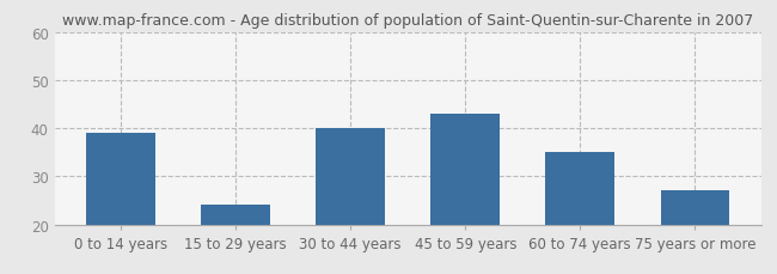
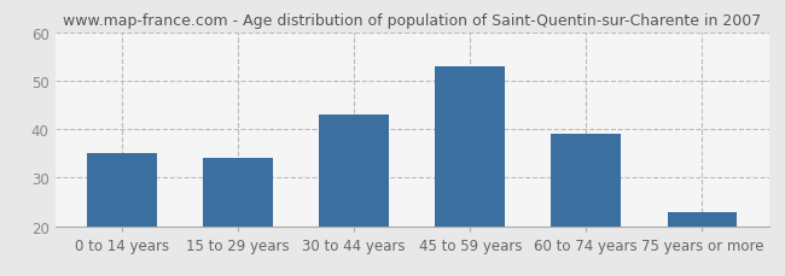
0 to 14 years: 39 -> 35
15 to 29 years: 24 -> 34
30 to 44 years: 40 -> 43
45 to 59 years: 43 -> 53
60 to 74 years: 35 -> 39
75 years or more: 27 -> 23
